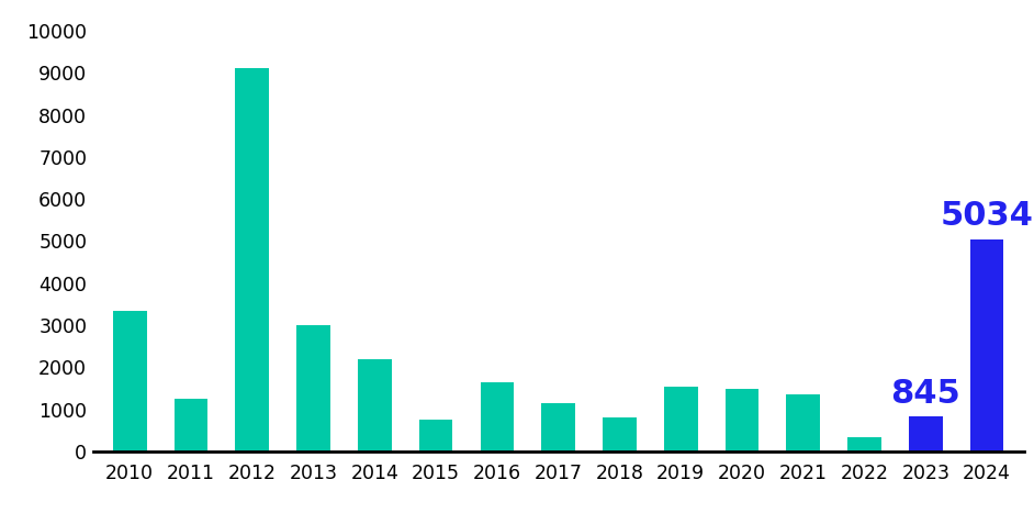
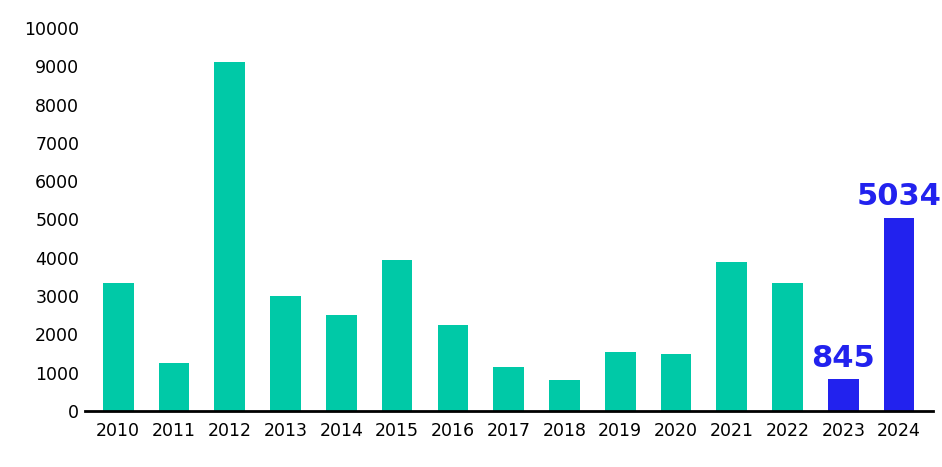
2014: 2200 -> 2500
2015: 750 -> 3950
2016: 1650 -> 2250
2021: 1350 -> 3900
2022: 350 -> 3350
